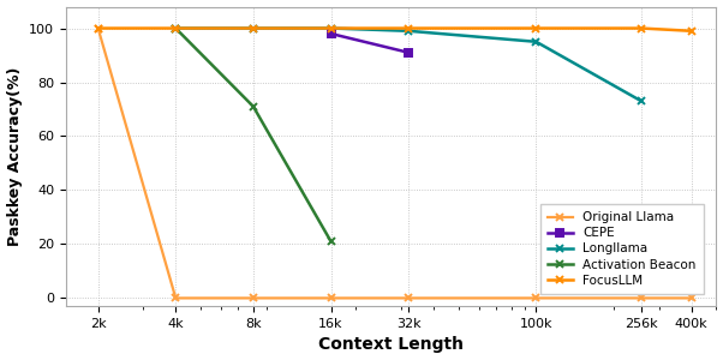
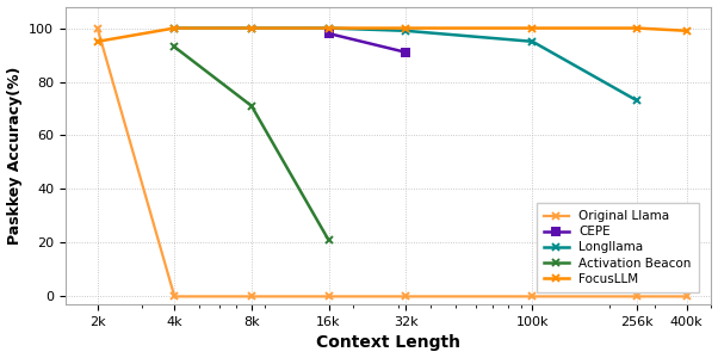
FocusLLM/2k: 100 -> 95
Activation Beacon/4k: 100 -> 93
